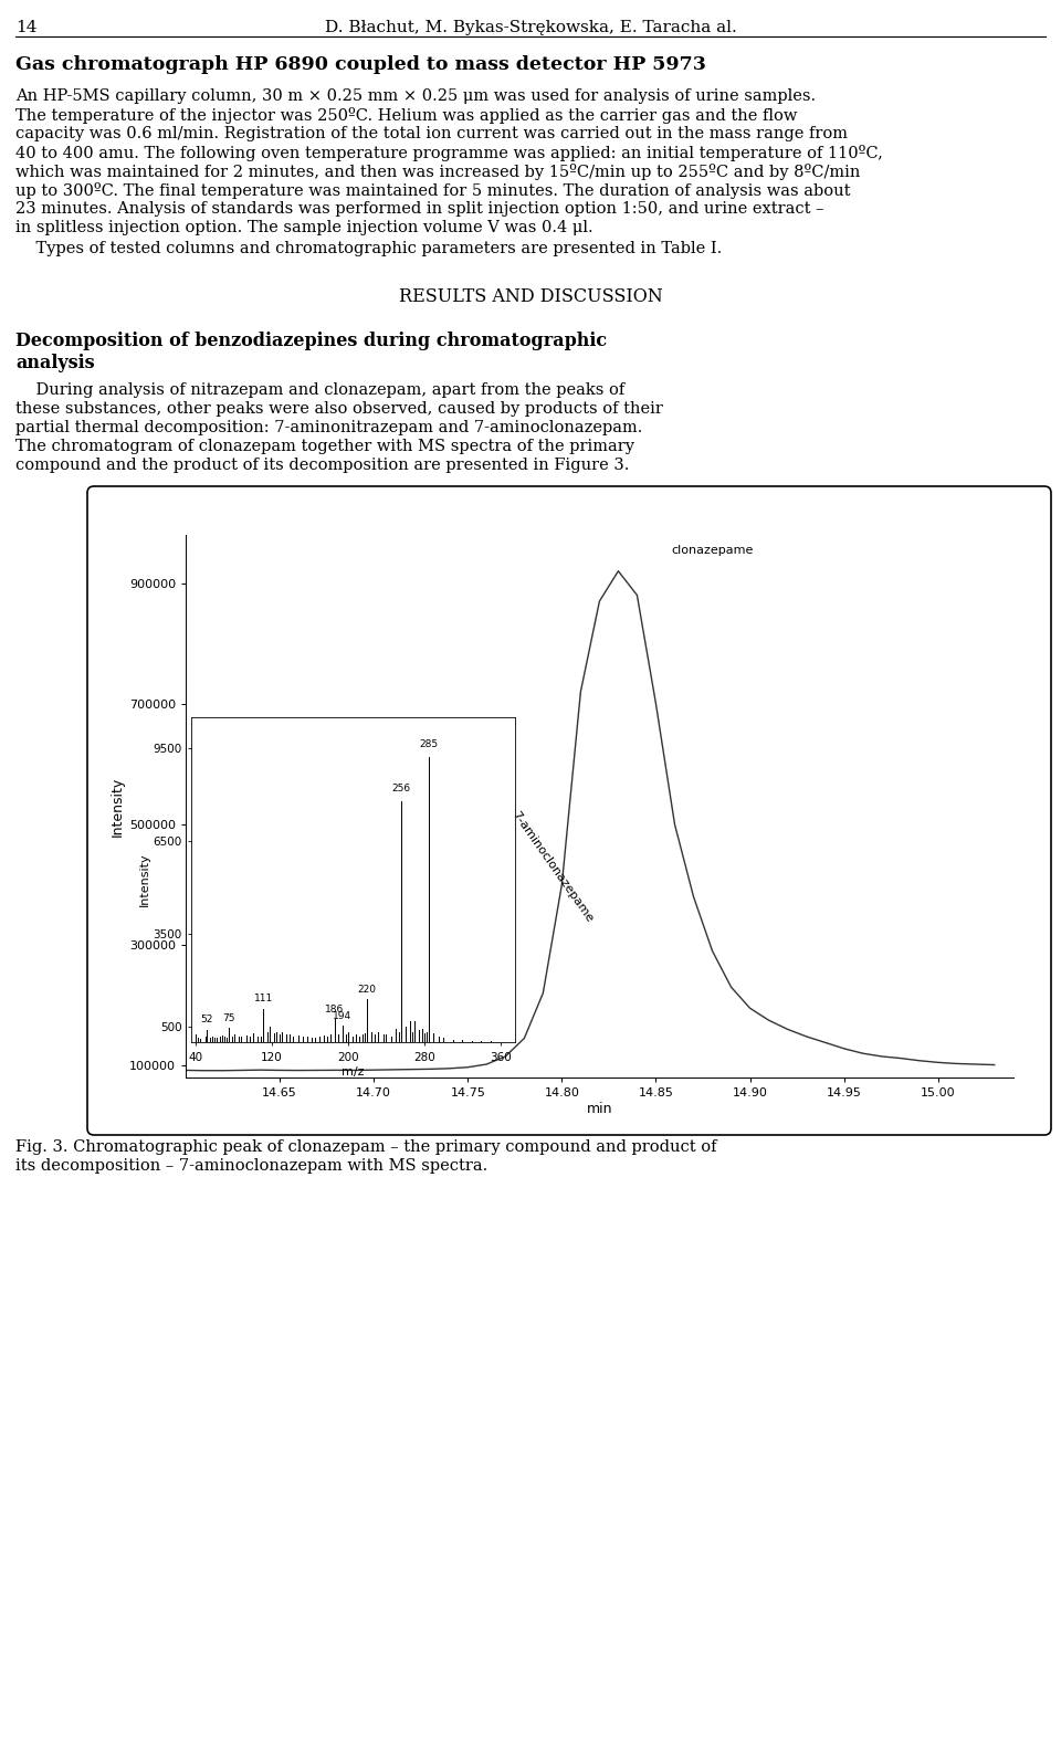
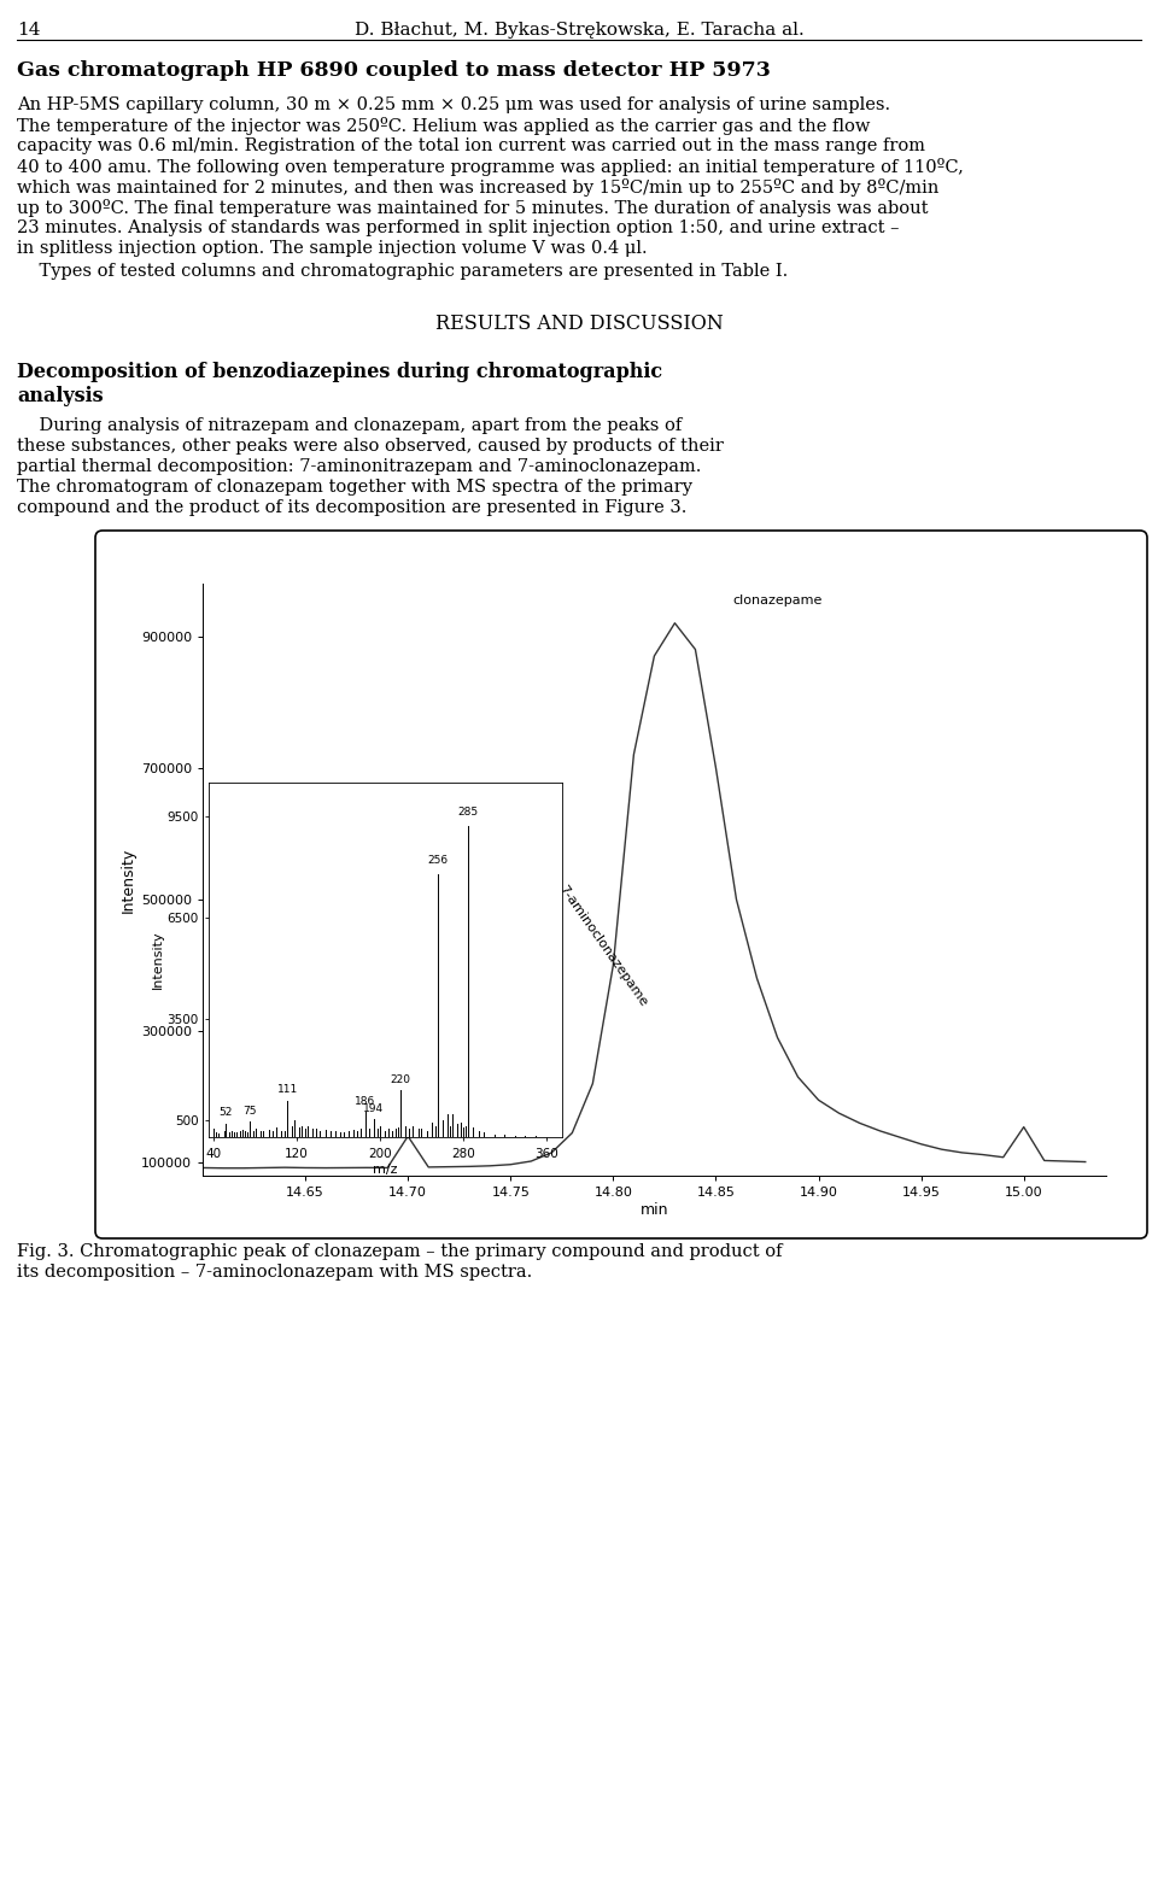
14.70: 92000 -> 140000
15.00: 105000 -> 154000
